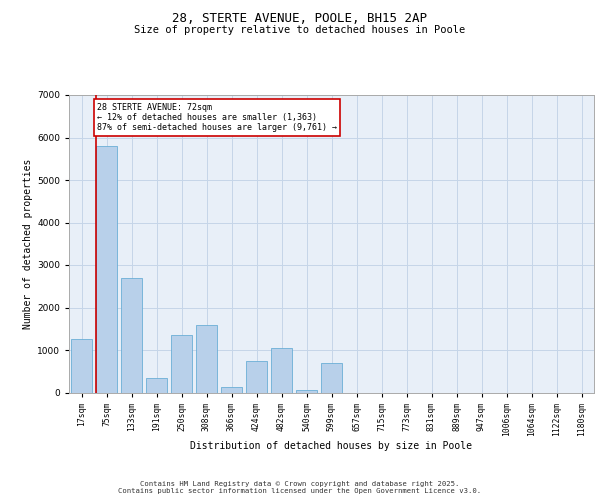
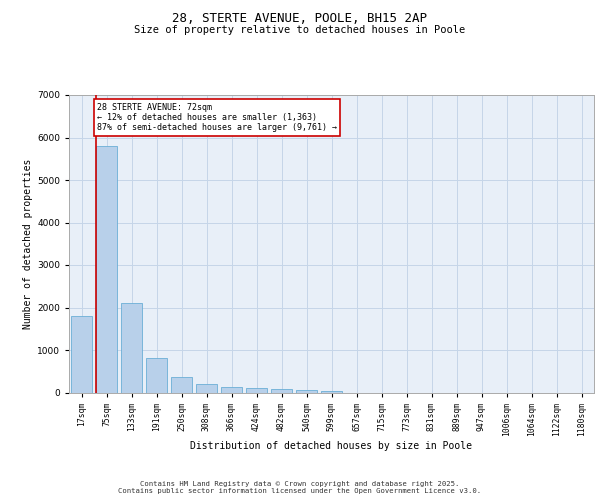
17sqm: 1250 -> 1800
133sqm: 2700 -> 2100
191sqm: 350 -> 820
250sqm: 1350 -> 370
308sqm: 1600 -> 210
424sqm: 750 -> 100
482sqm: 1050 -> 80
599sqm: 700 -> 40
